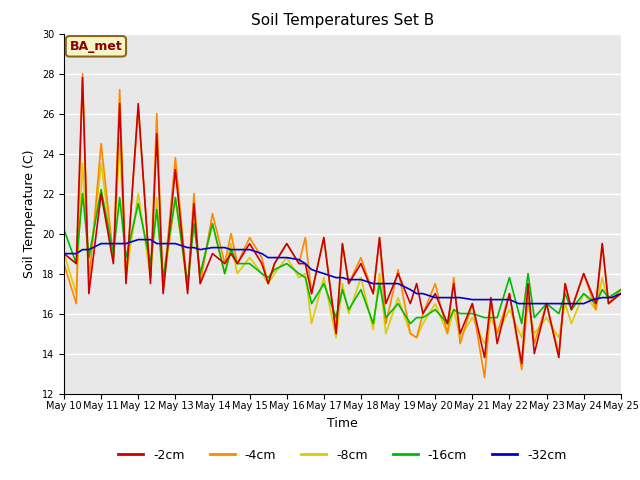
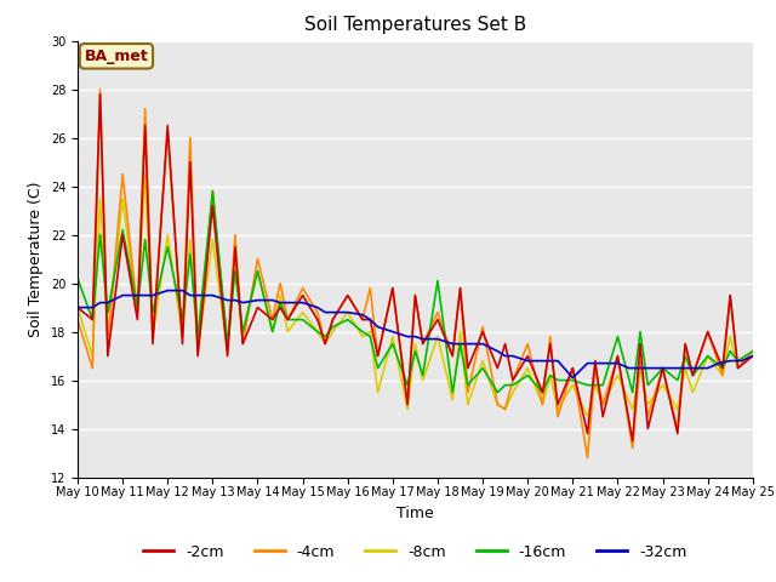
-16cm/May 13: 21.8 -> 23.8
-16cm/May 18: 17.2 -> 20.1
-32cm/May 21: 16.7 -> 16.1
